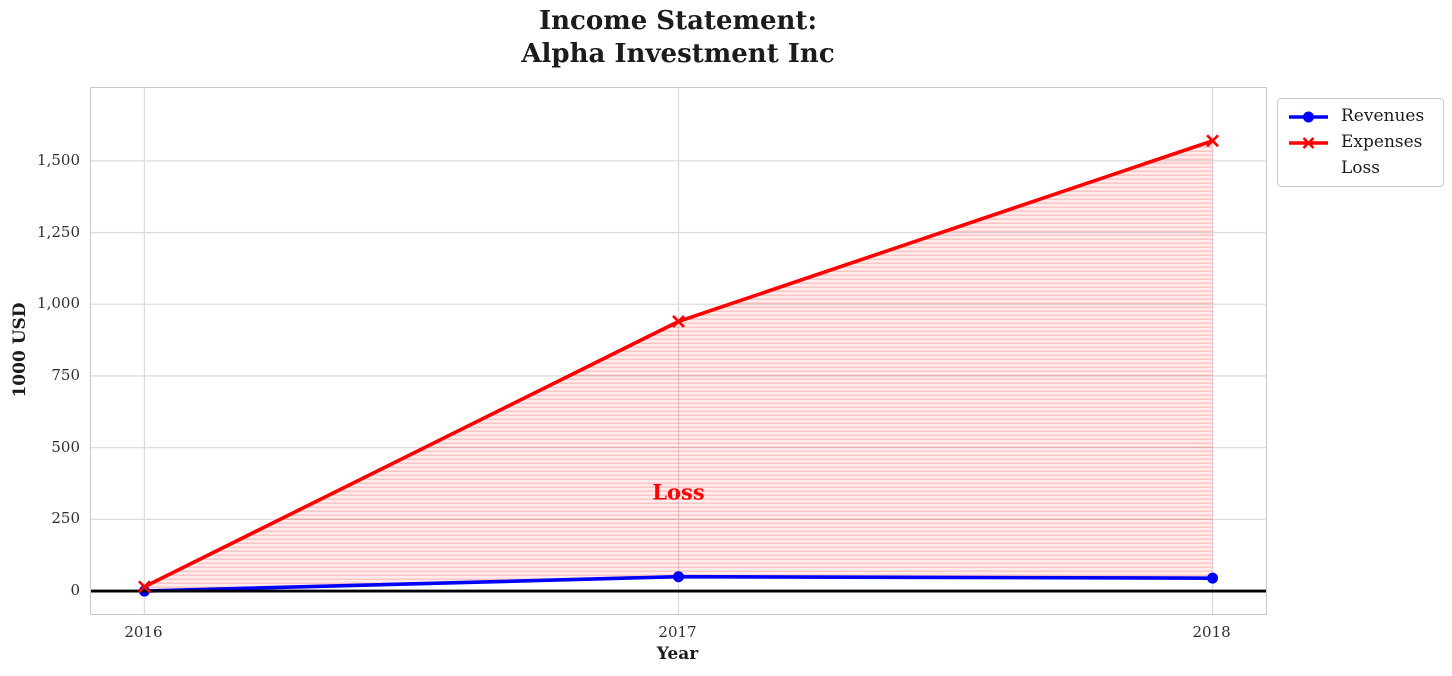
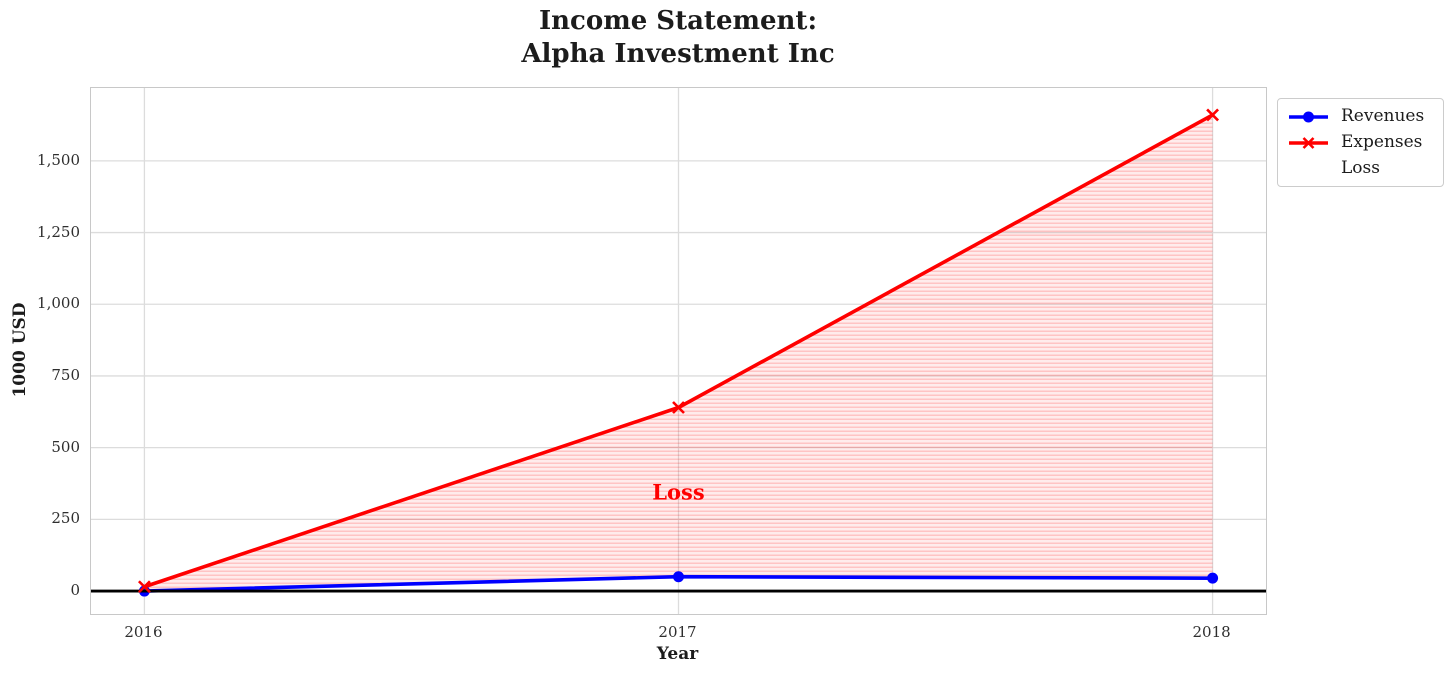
Expenses/2017: 940 -> 640
Expenses/2018: 1570 -> 1660
